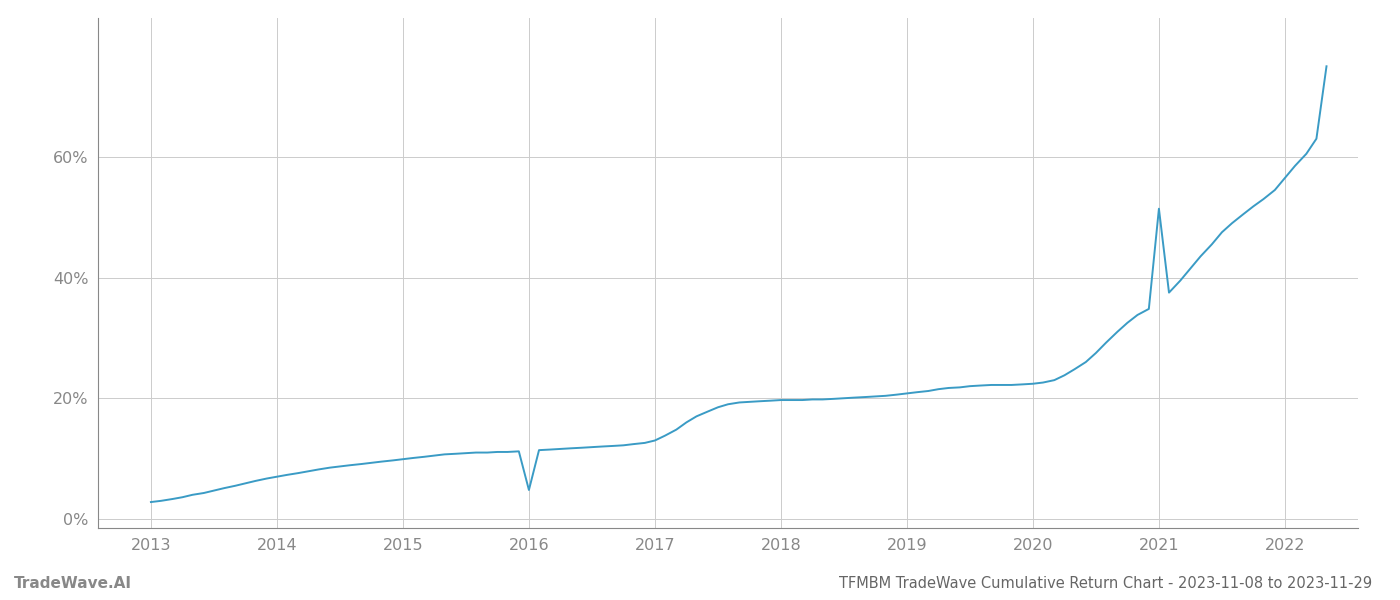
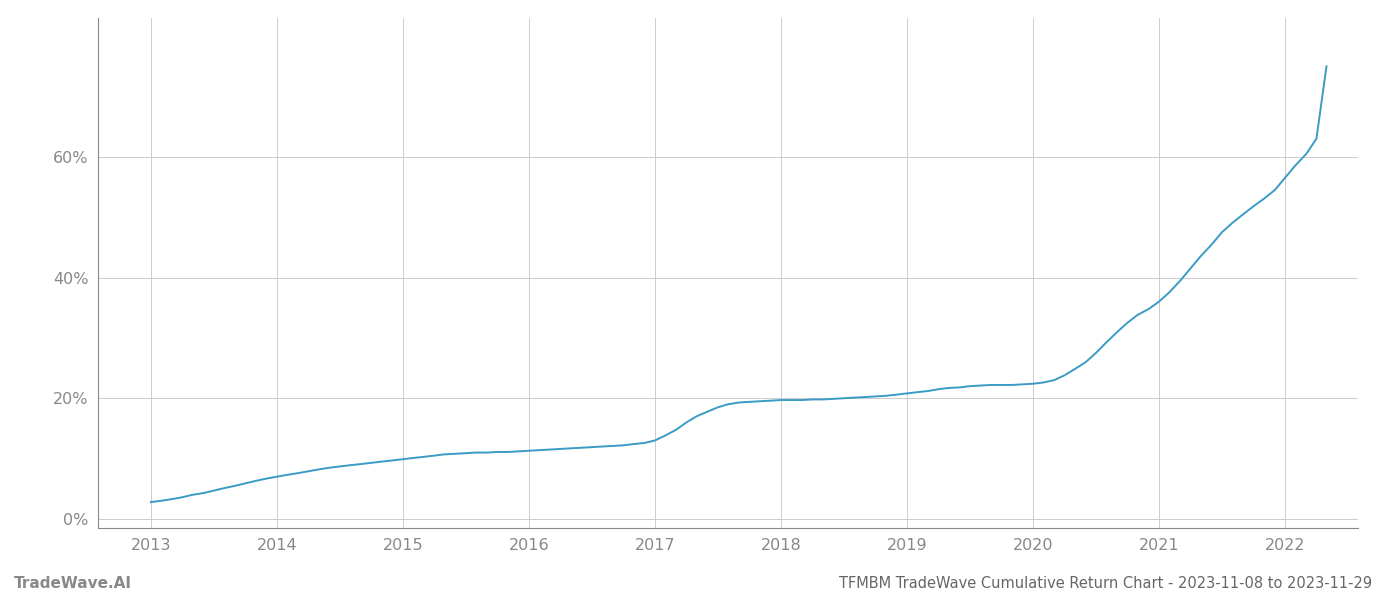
2016: 4.8% -> 11.3%
2021: 51.4% -> 36.0%
